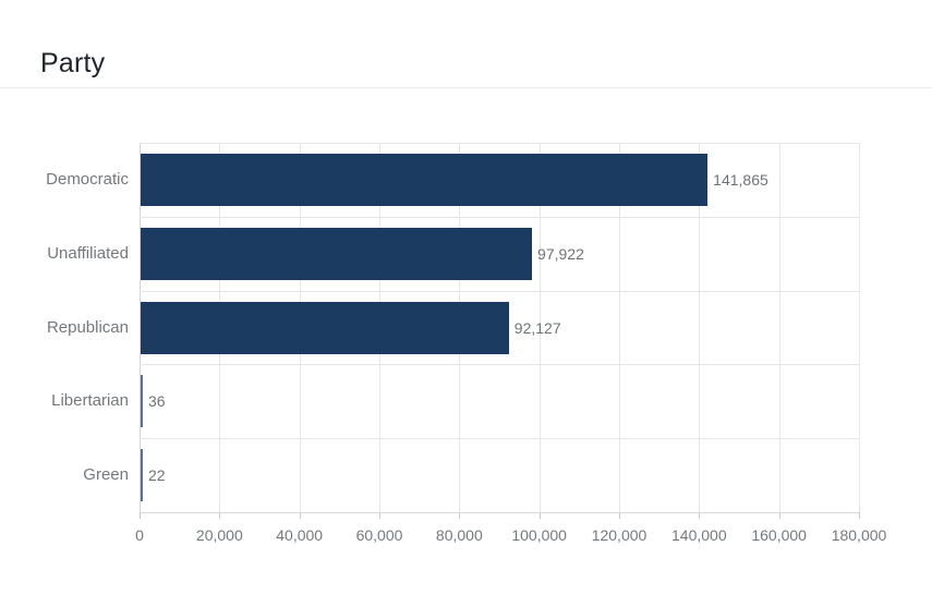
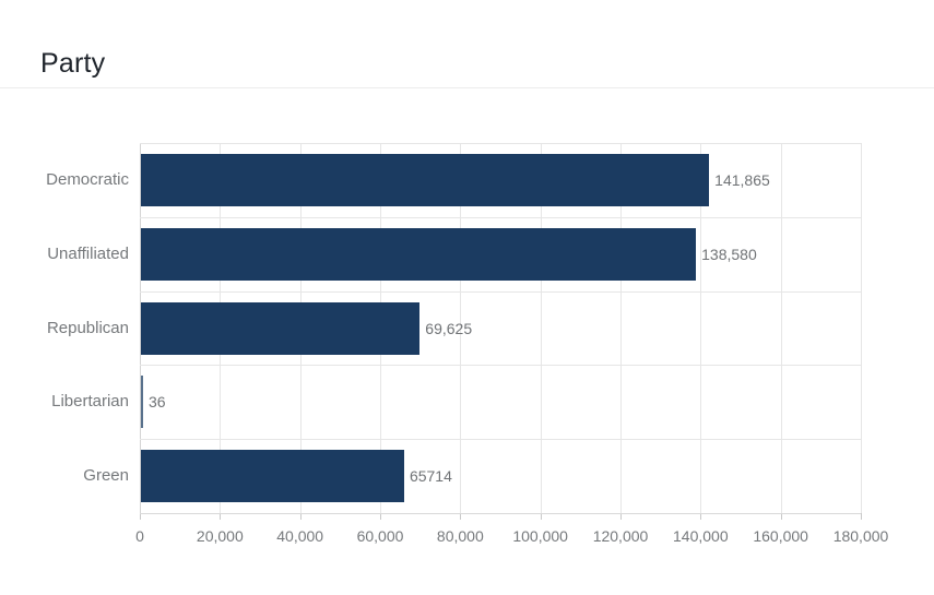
Unaffiliated: 97,922 -> 138,580
Republican: 92,127 -> 69,625
Green: 22 -> 65714
